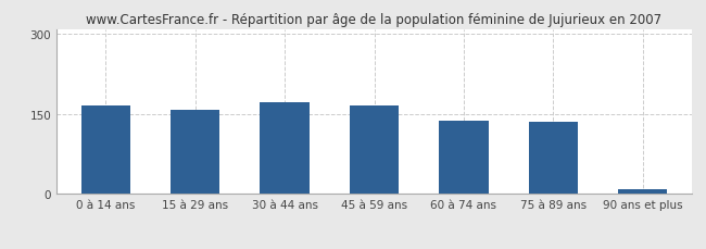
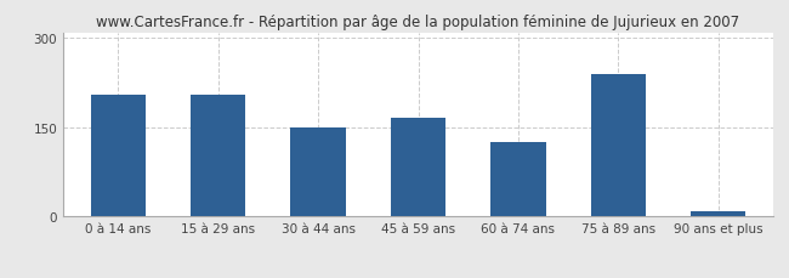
0 à 14 ans: 167 -> 205
15 à 29 ans: 158 -> 205
30 à 44 ans: 173 -> 150
60 à 74 ans: 137 -> 125
75 à 89 ans: 135 -> 240
